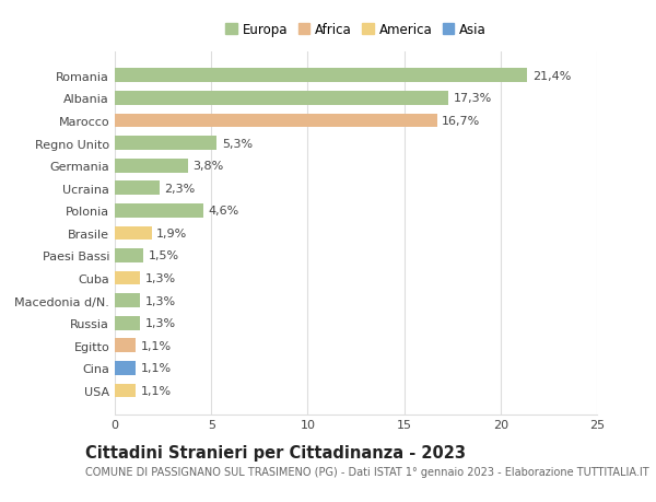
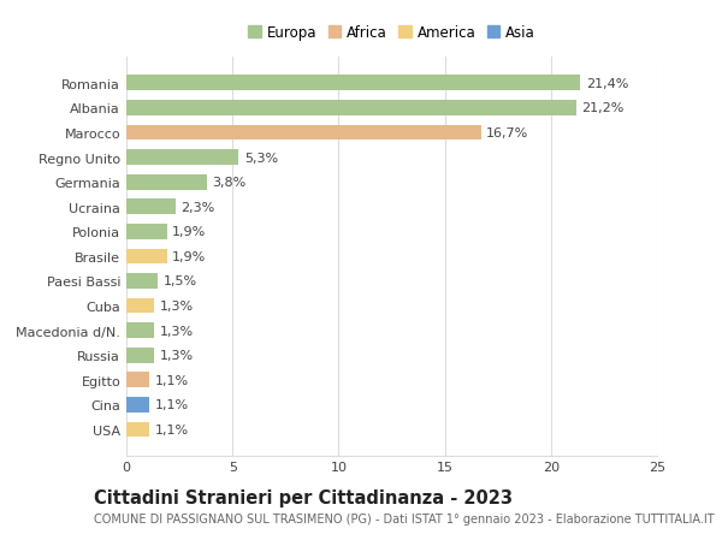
Albania: 17,3% -> 21,2%
Polonia: 4,6% -> 1,9%
